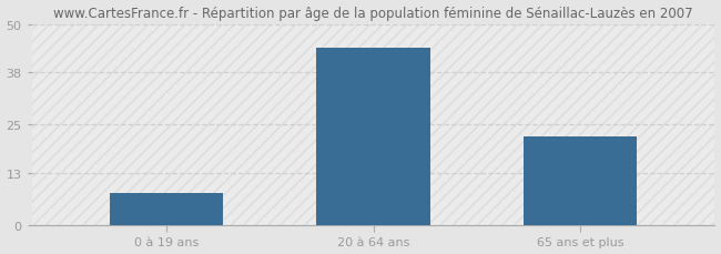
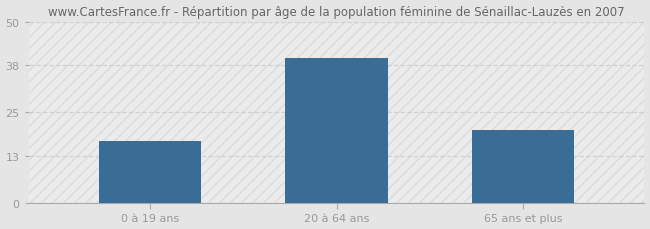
0 à 19 ans: 8 -> 17
20 à 64 ans: 44 -> 40
65 ans et plus: 22 -> 20
